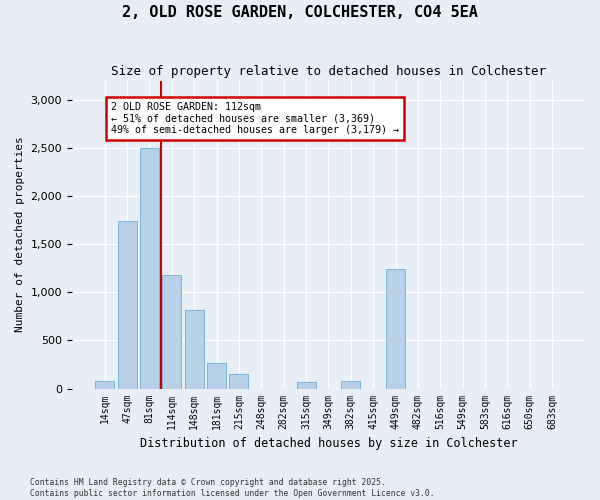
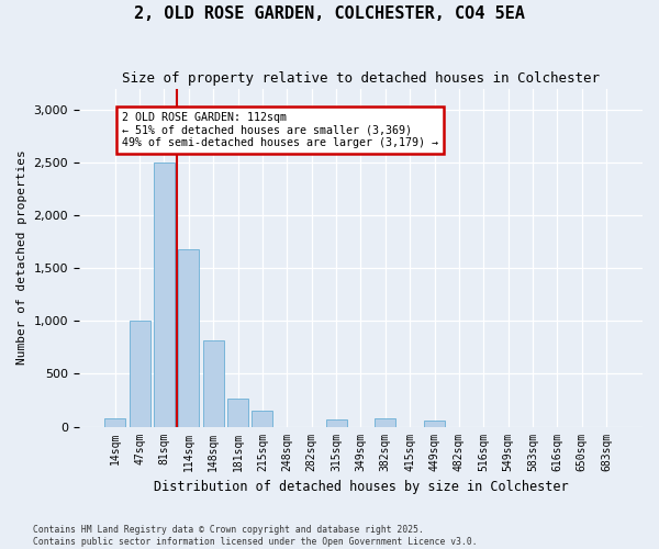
47sqm: 1,740 -> 1,000
114sqm: 1,180 -> 1,680
449sqm: 1,240 -> 60
